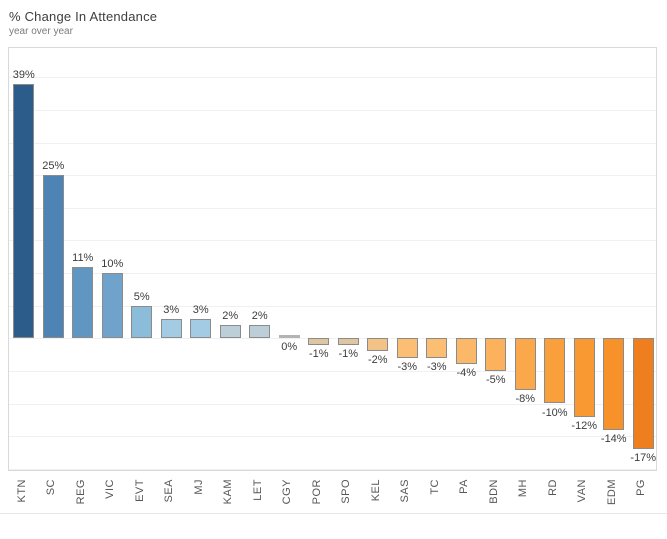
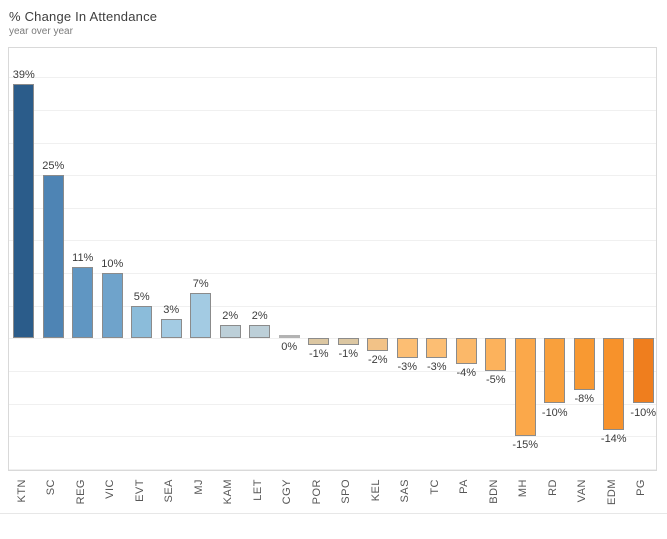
MJ: 3% -> 7%
MH: -8% -> -15%
VAN: -12% -> -8%
PG: -17% -> -10%
